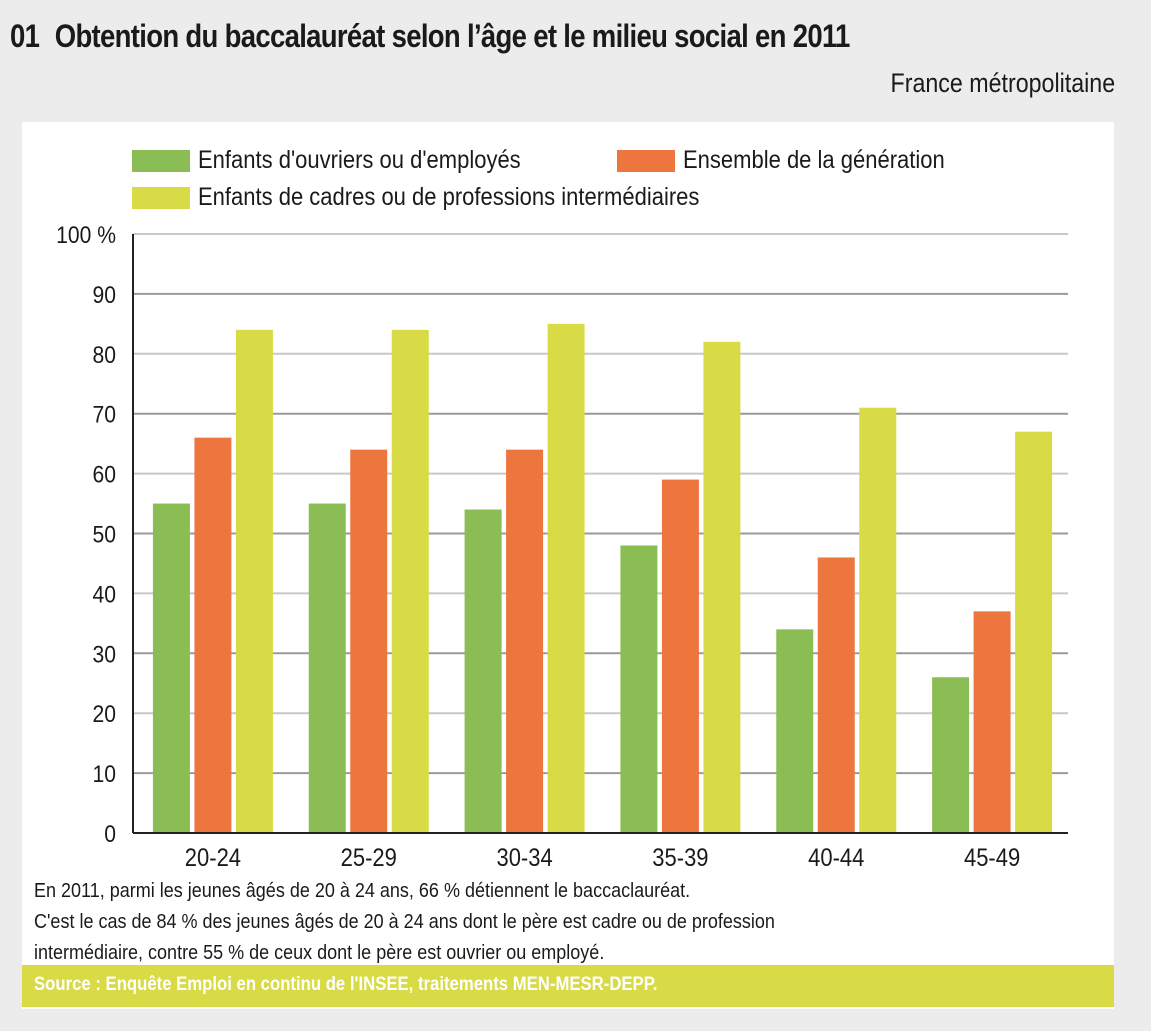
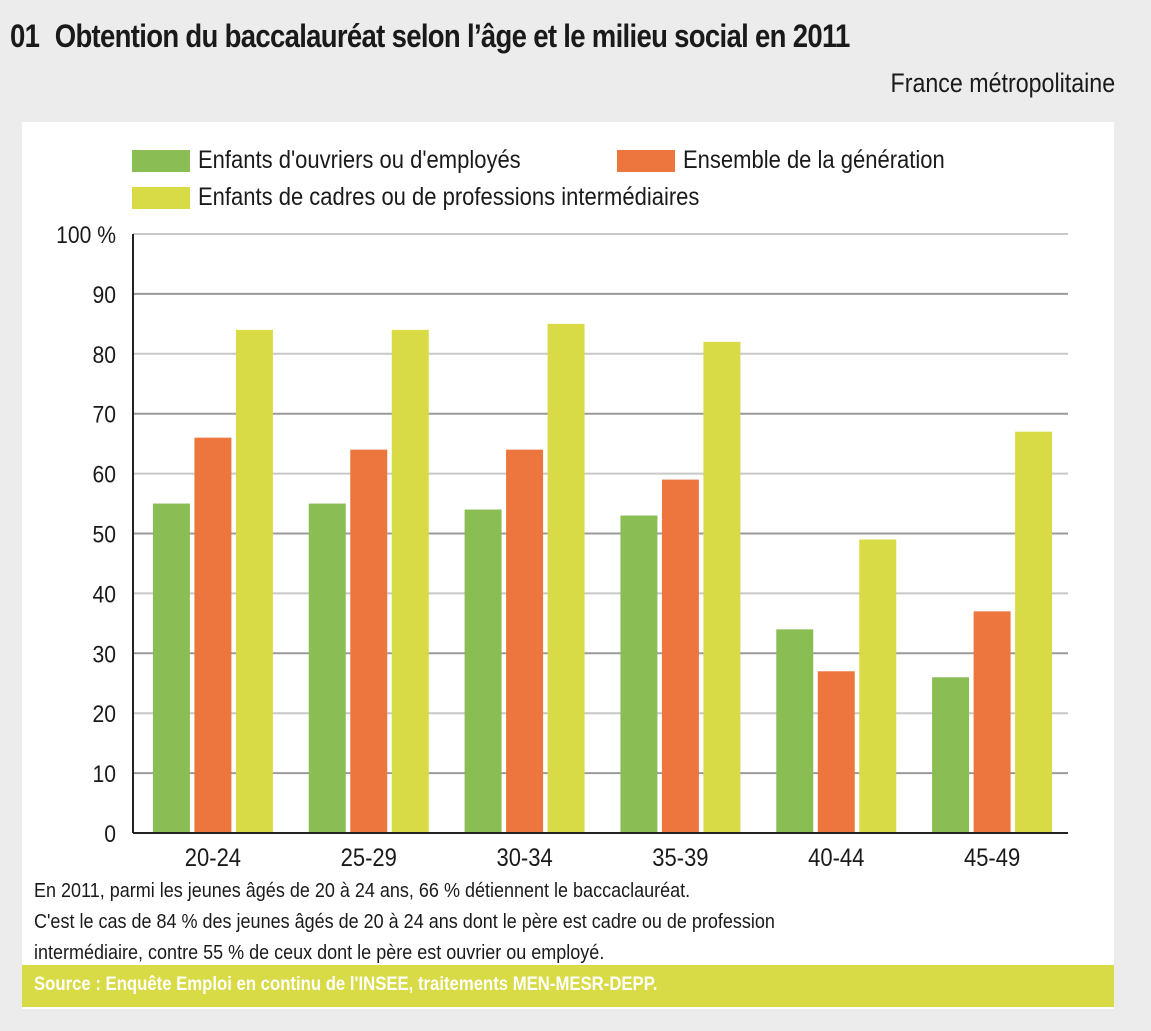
Enfants d'ouvriers ou d'employés/35-39: 48% -> 53%
Ensemble de la génération/40-44: 46% -> 27%
Enfants de cadres ou de professions intermédiaires/40-44: 71% -> 49%
